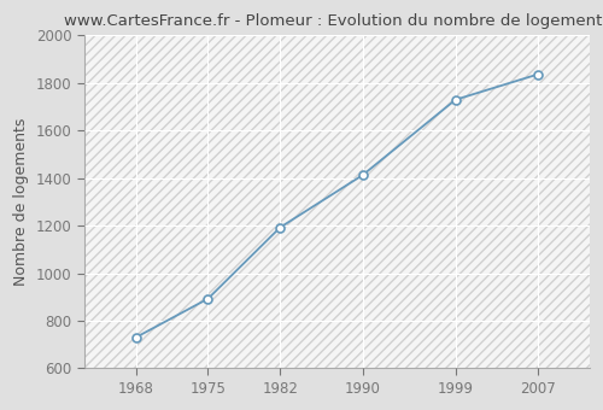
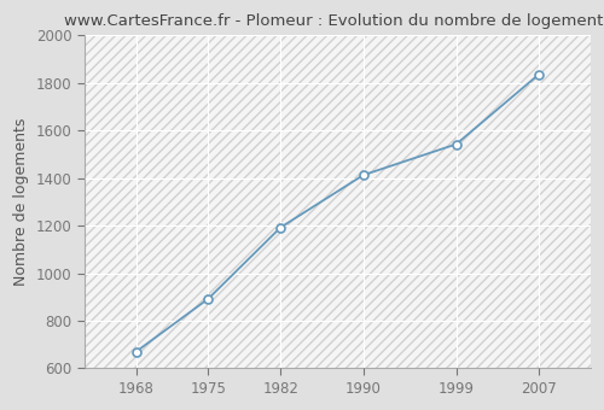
1968: 730 -> 670
1999: 1730 -> 1540
